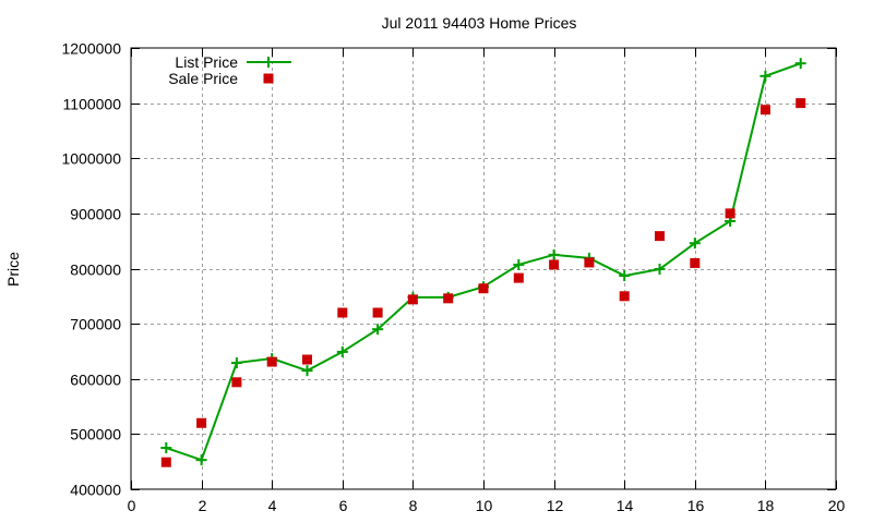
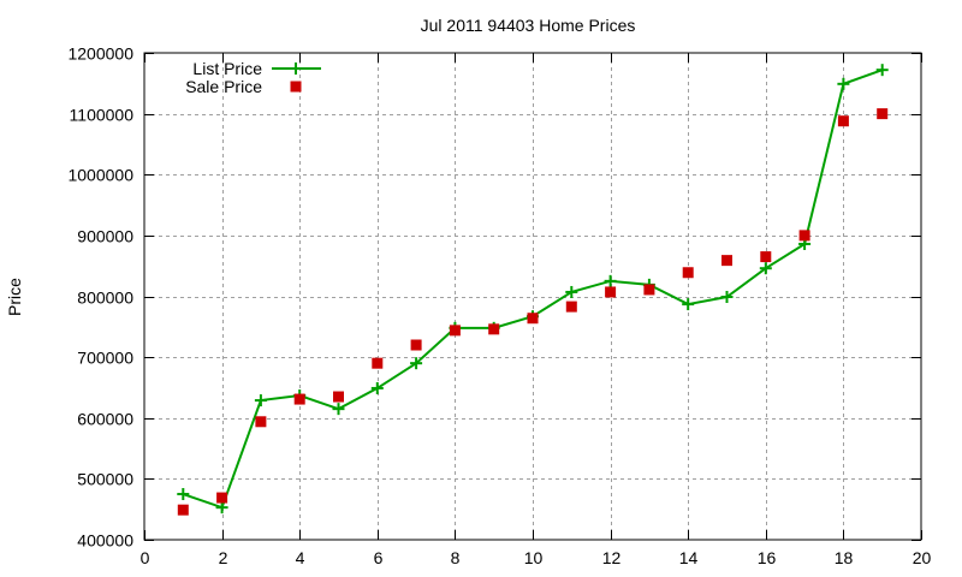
Sale Price/2: 520000 -> 470000
Sale Price/6: 720000 -> 690000
Sale Price/14: 750000 -> 840000
Sale Price/16: 810000 -> 860000
